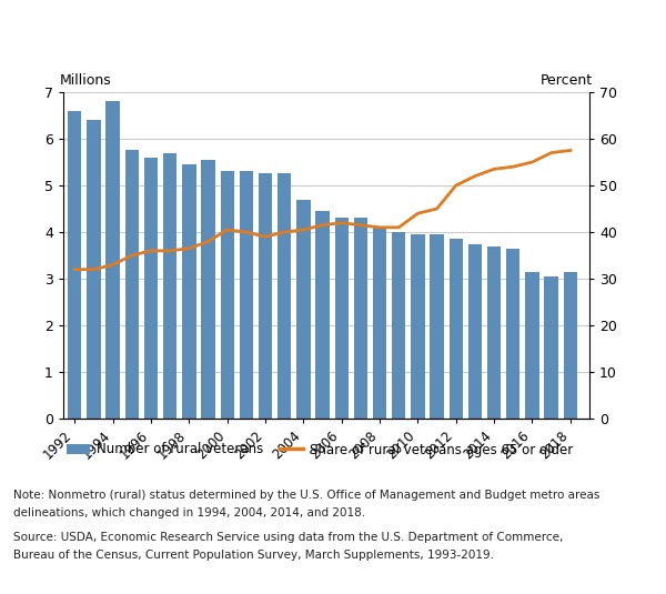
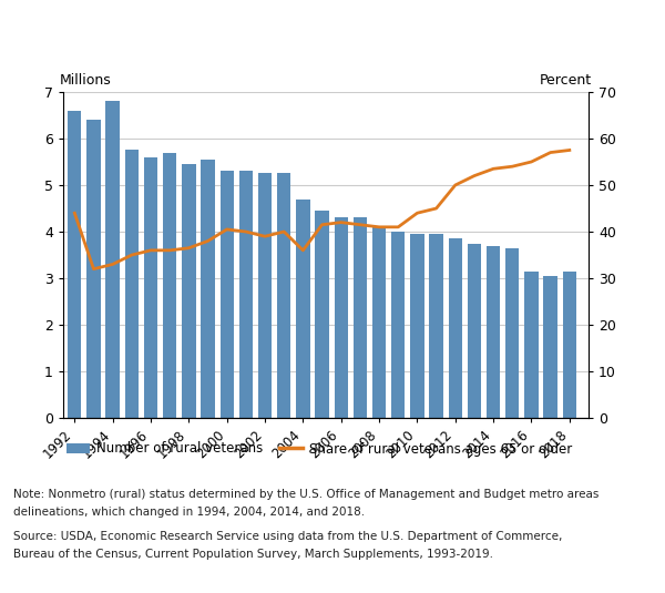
Share of rural veterans ages 65 or older/1992: 32.0 -> 44.0
Share of rural veterans ages 65 or older/2004: 40.5 -> 36.0
